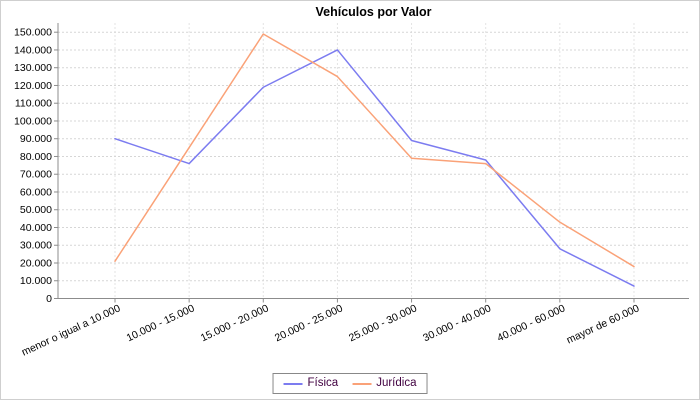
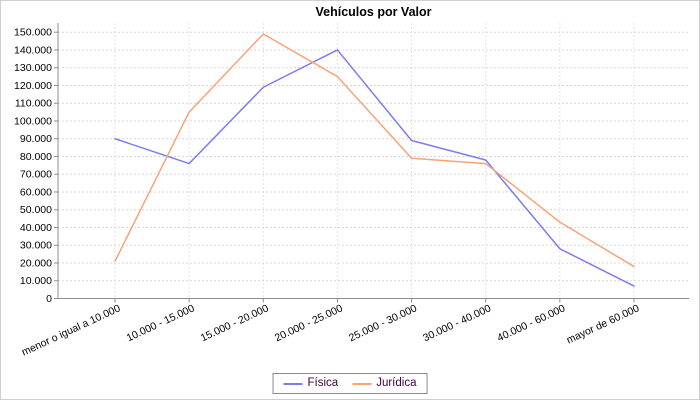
Jurídica/10.000 - 15.000: 85000 -> 105000
